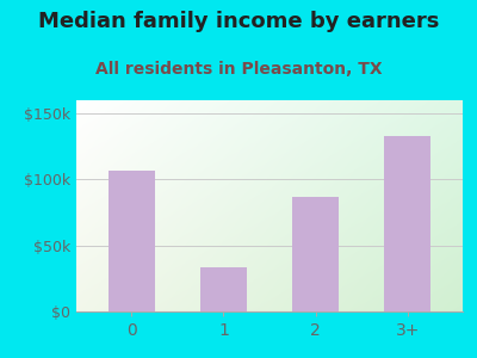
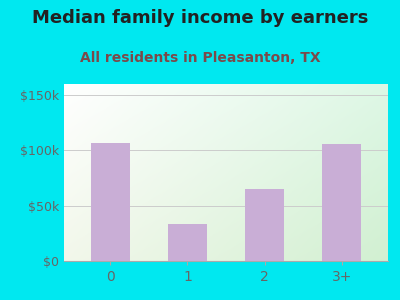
2: $87k -> $65k
3+: $133k -> $106k
